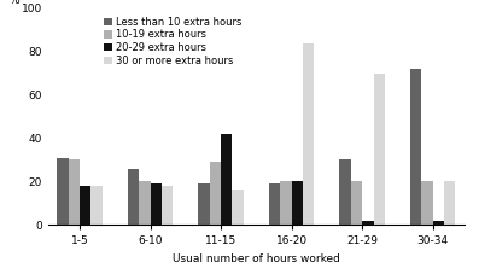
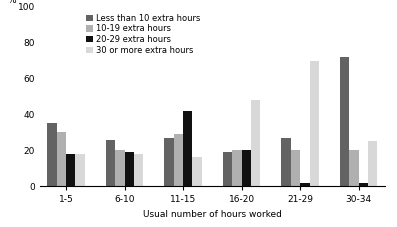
Less than 10 extra hours/1-5: 31 -> 35
Less than 10 extra hours/11-15: 19 -> 27
30 or more extra hours/16-20: 84 -> 48
Less than 10 extra hours/21-29: 30 -> 27
30 or more extra hours/30-34: 20 -> 25
